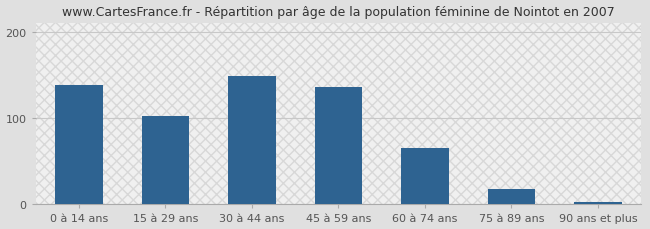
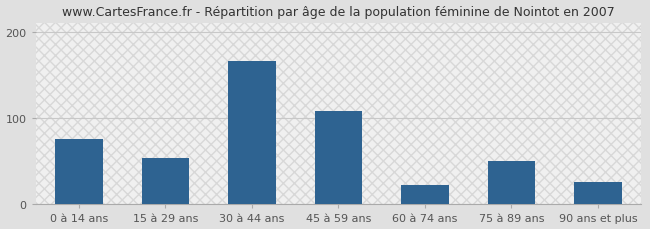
0 à 14 ans: 138 -> 76
15 à 29 ans: 102 -> 54
30 à 44 ans: 148 -> 166
45 à 59 ans: 136 -> 108
60 à 74 ans: 65 -> 22
75 à 89 ans: 18 -> 50
90 ans et plus: 3 -> 26
